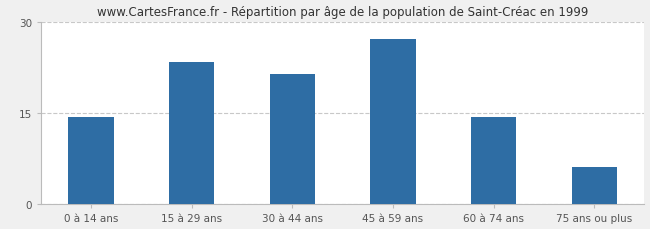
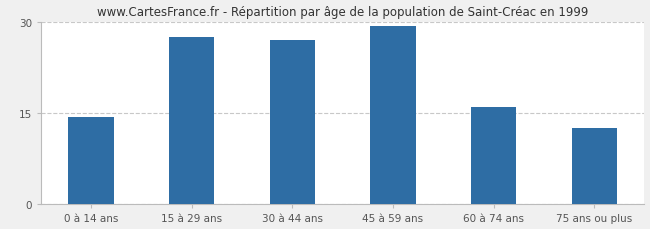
15 à 29 ans: 23.4 -> 27.5
30 à 44 ans: 21.4 -> 27.0
45 à 59 ans: 27.2 -> 29.3
60 à 74 ans: 14.4 -> 16.0
75 ans ou plus: 6.2 -> 12.5
